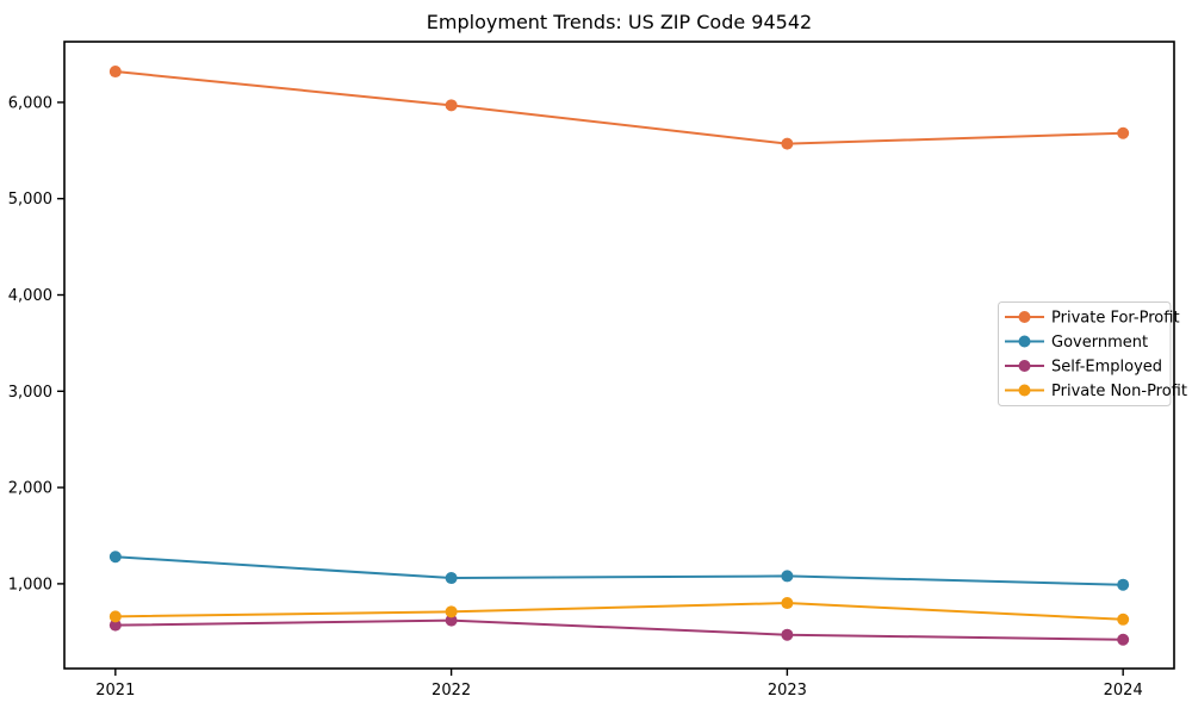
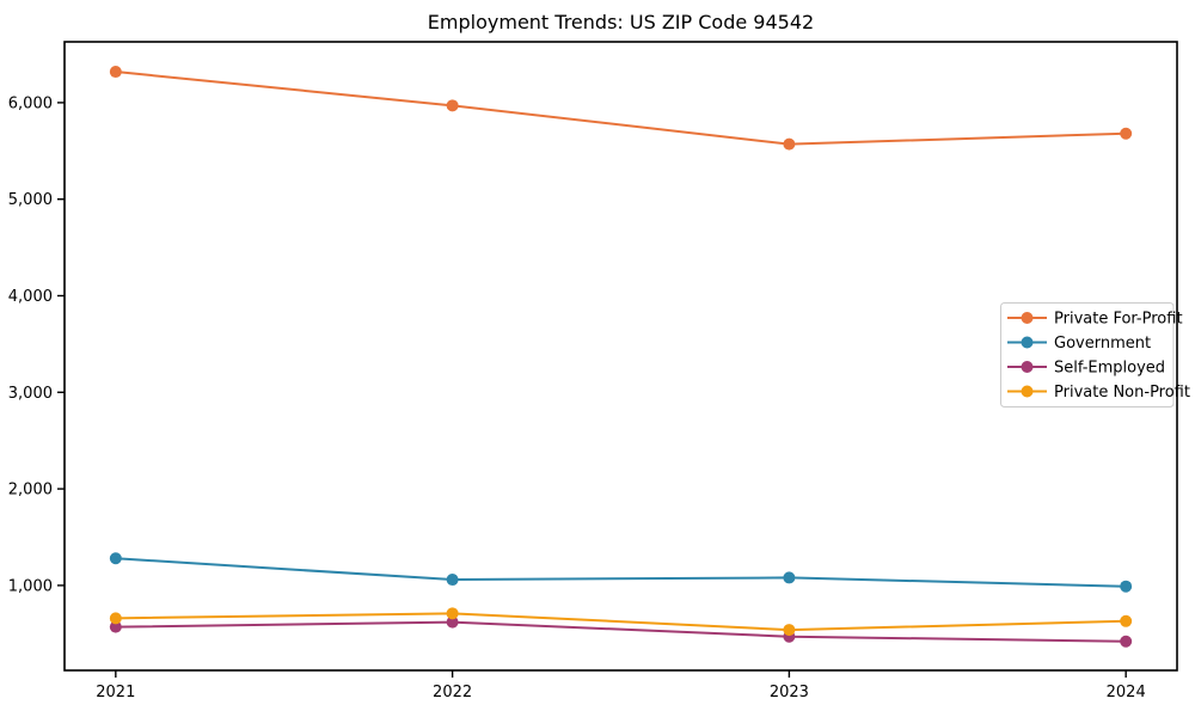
Private Non-Profit/2023: 800 -> 500
